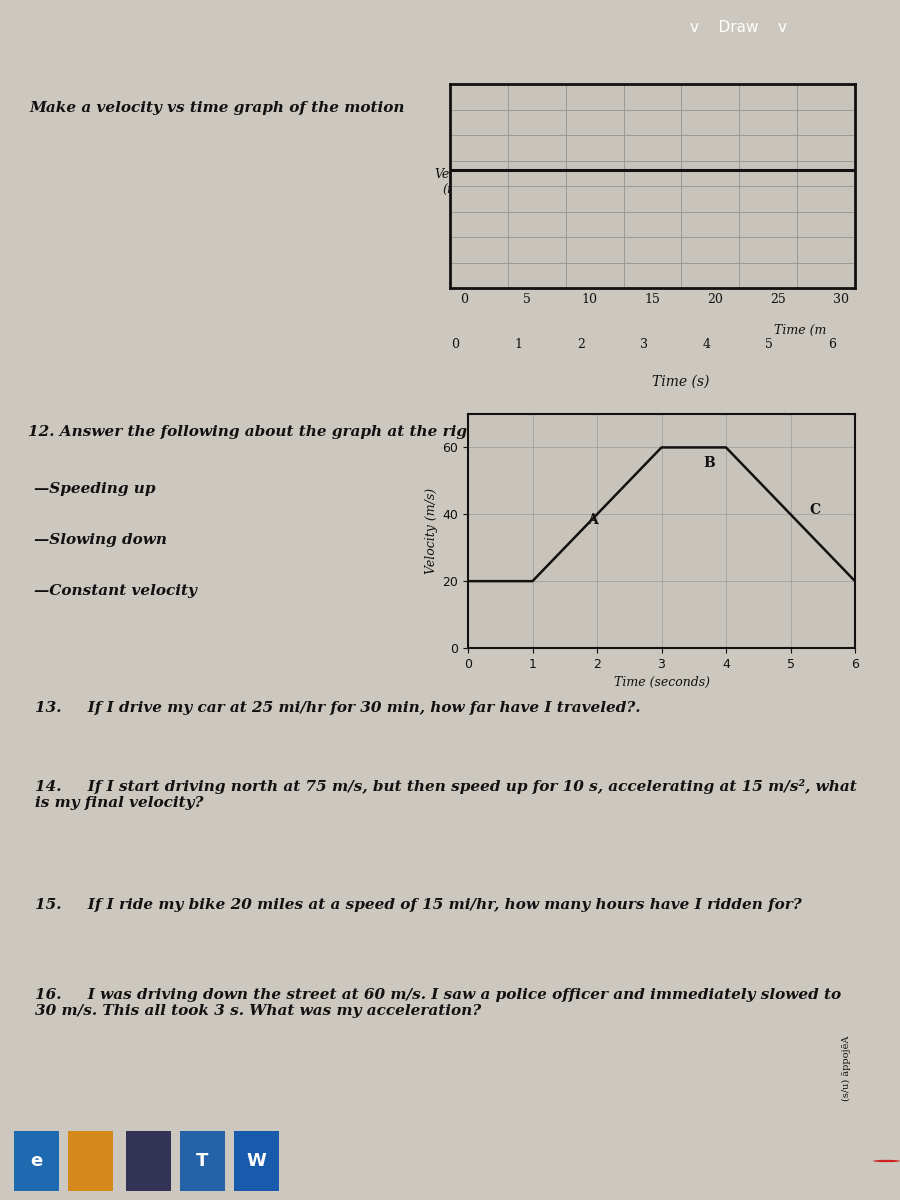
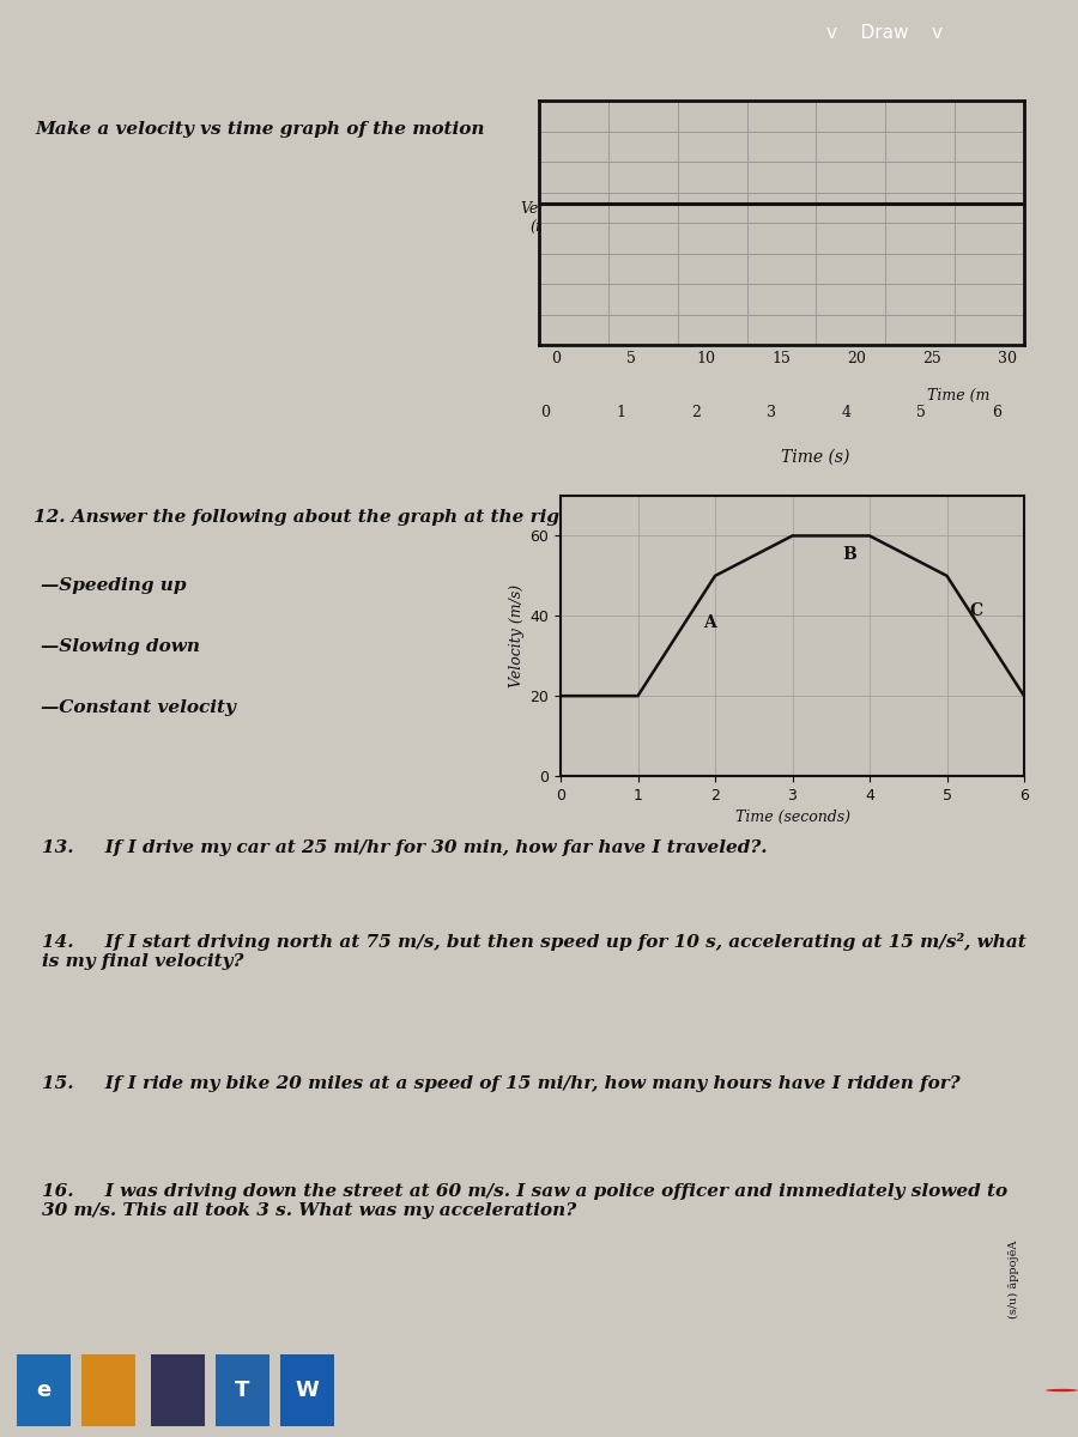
2: 40 -> 50
5: 40 -> 50
